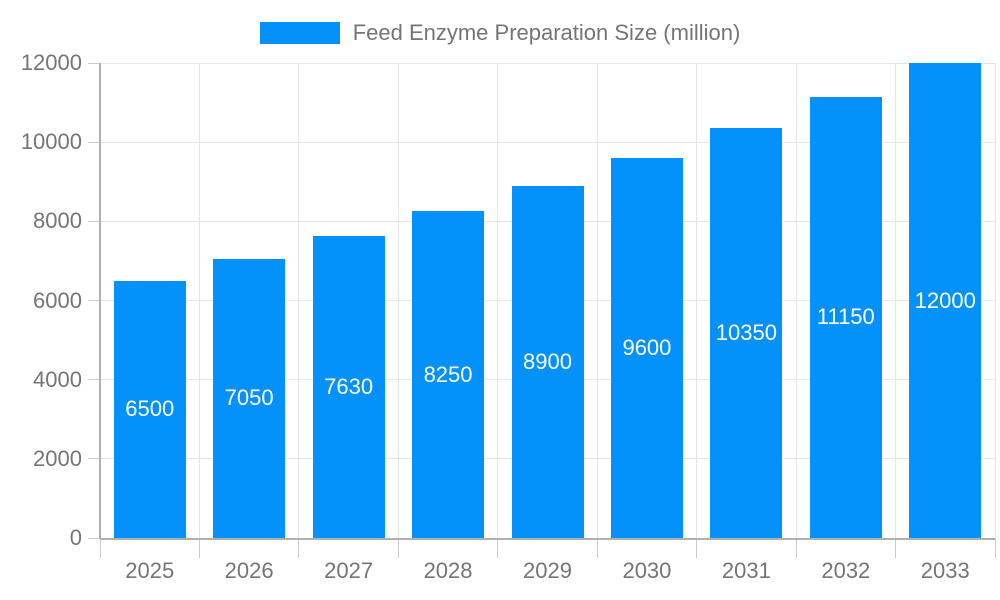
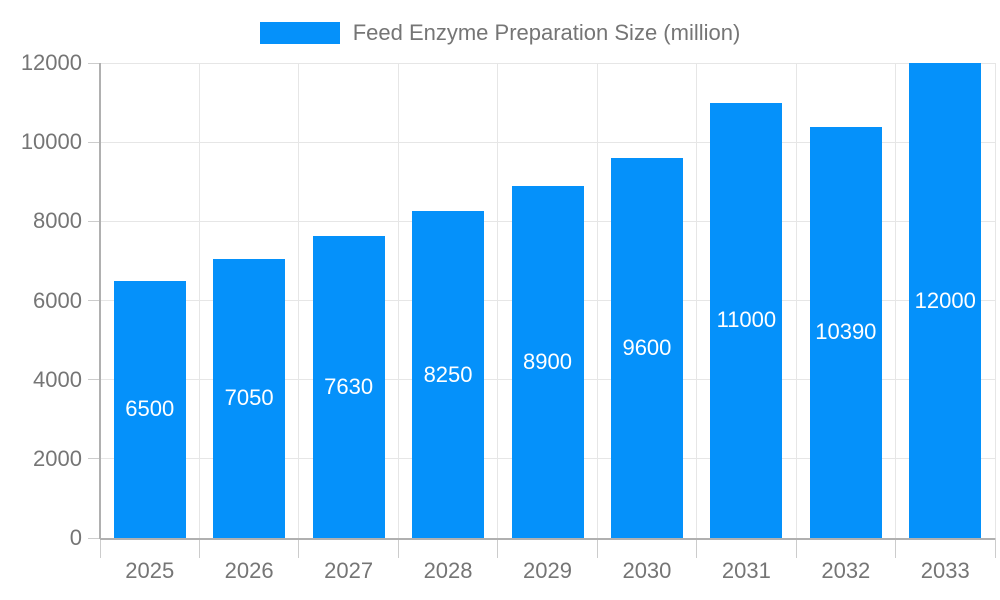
2031: 10350 -> 11000
2032: 11150 -> 10390
